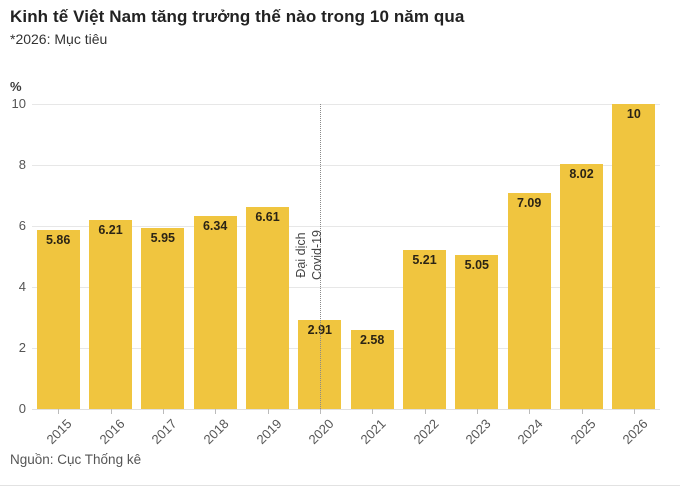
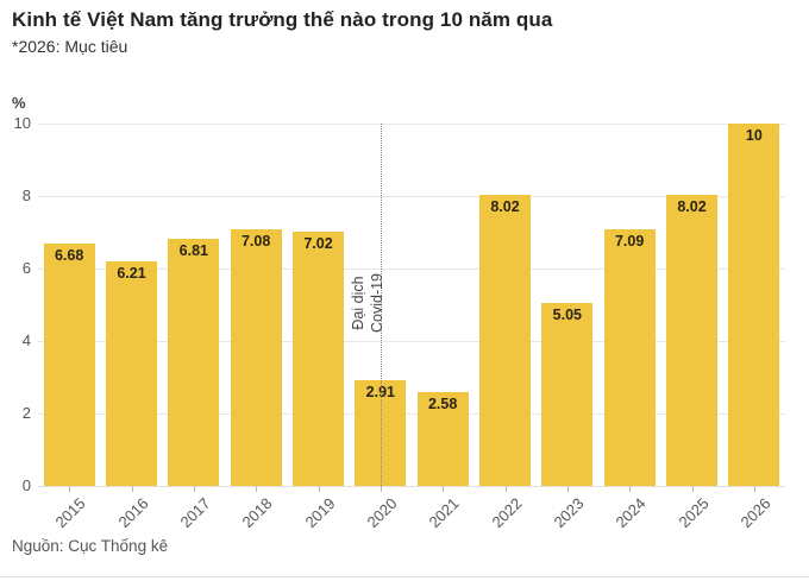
2015: 5.86 -> 6.68
2017: 5.95 -> 6.81
2018: 6.34 -> 7.08
2019: 6.61 -> 7.02
2022: 5.21 -> 8.02
